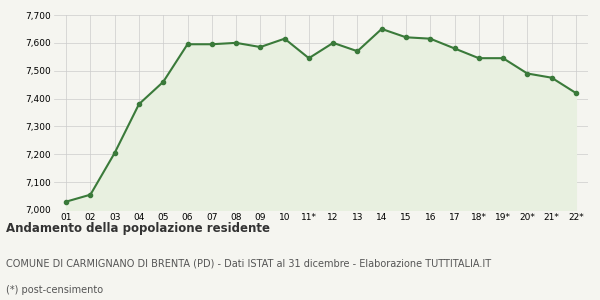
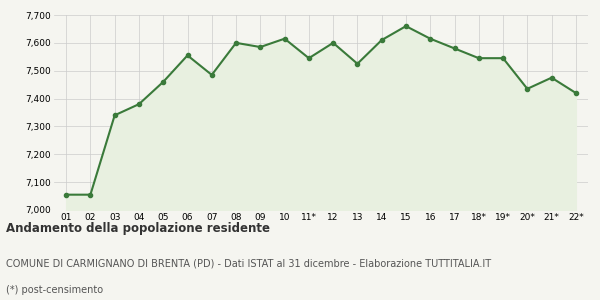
01: 7,030 -> 7,055
03: 7,205 -> 7,340
06: 7,595 -> 7,555
07: 7,595 -> 7,485
13: 7,570 -> 7,525
14: 7,650 -> 7,610
15: 7,620 -> 7,660
20*: 7,490 -> 7,435
